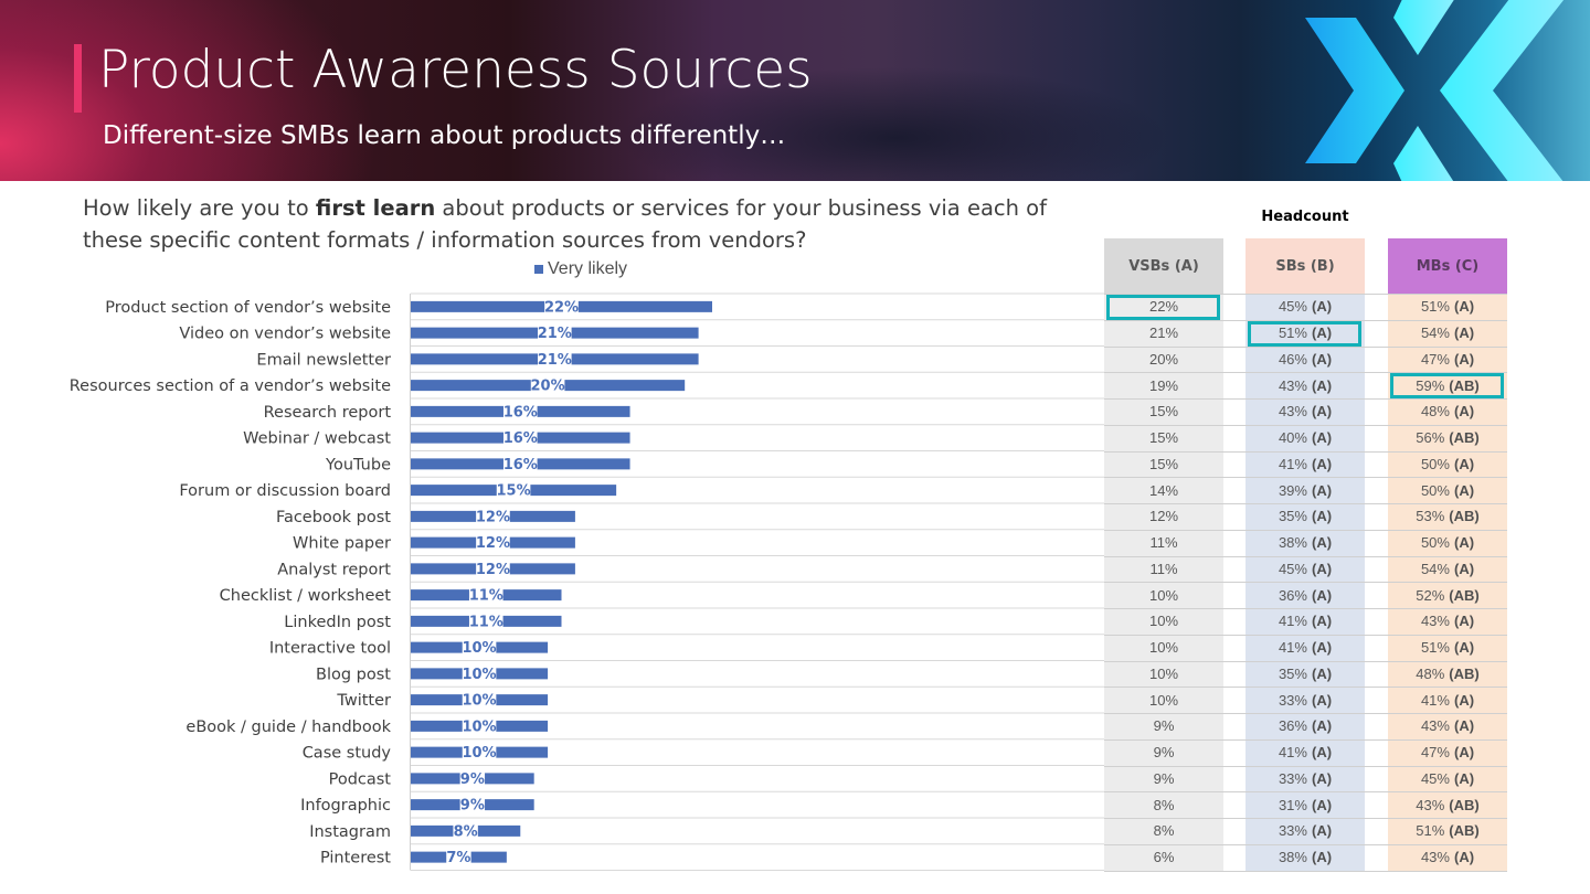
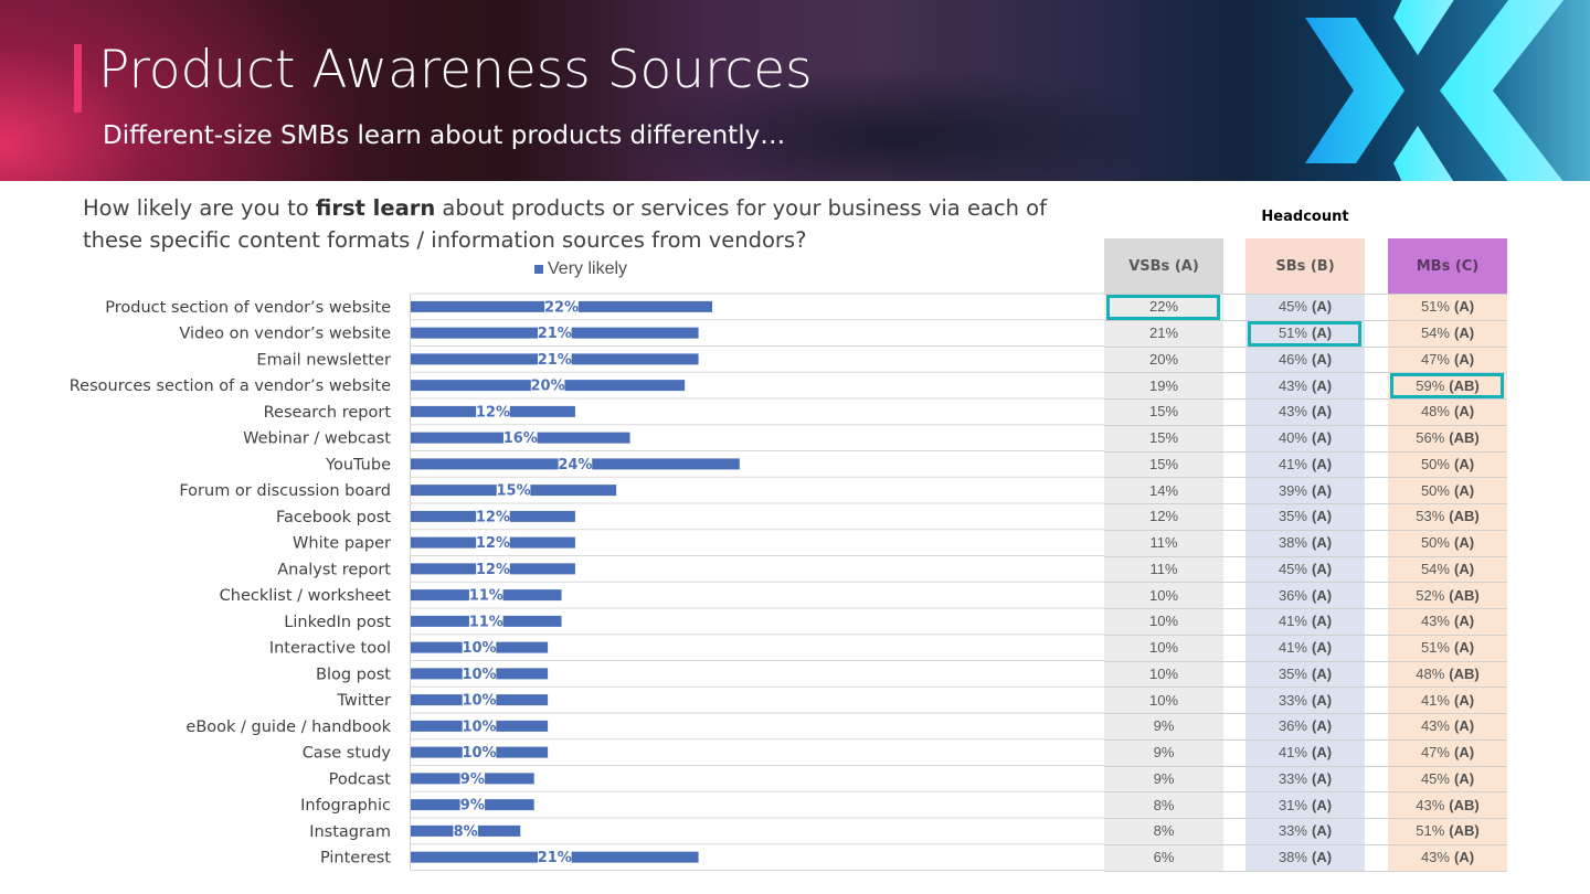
Research report: 16% -> 12%
YouTube: 16% -> 24%
Pinterest: 7% -> 21%
